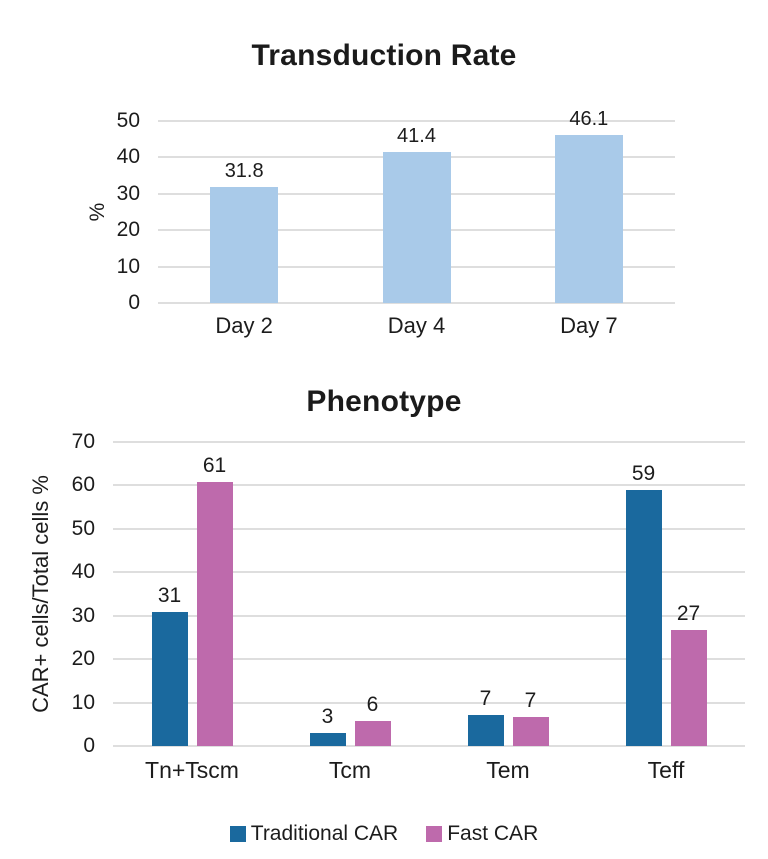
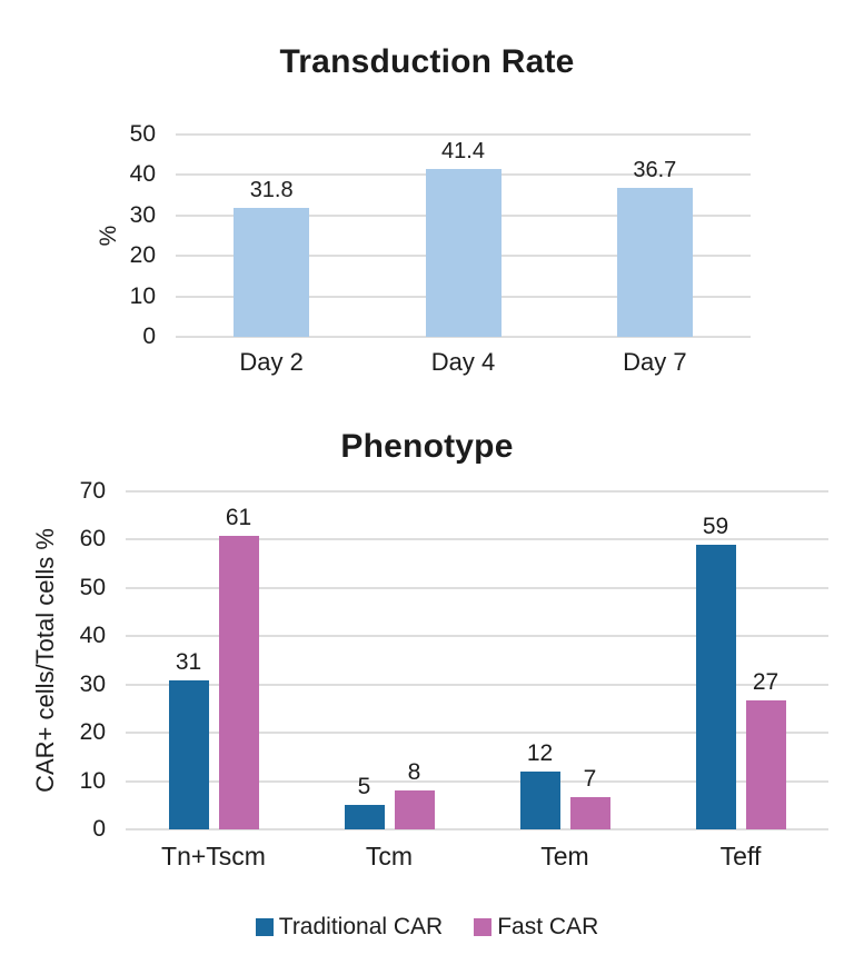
Transduction Rate/Day 7: 46.1 -> 36.7
Phenotype/Traditional CAR/Tcm: 3 -> 5
Phenotype/Fast CAR/Tcm: 6 -> 8
Phenotype/Traditional CAR/Tem: 7 -> 12
